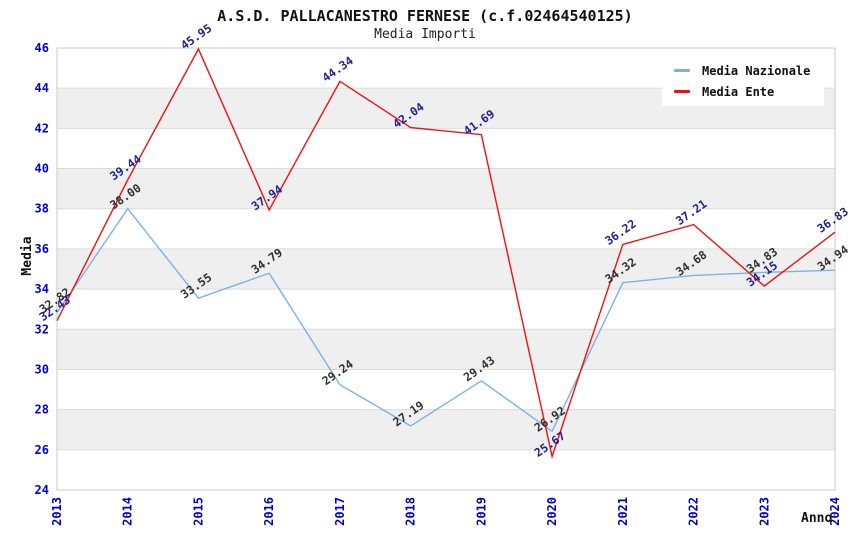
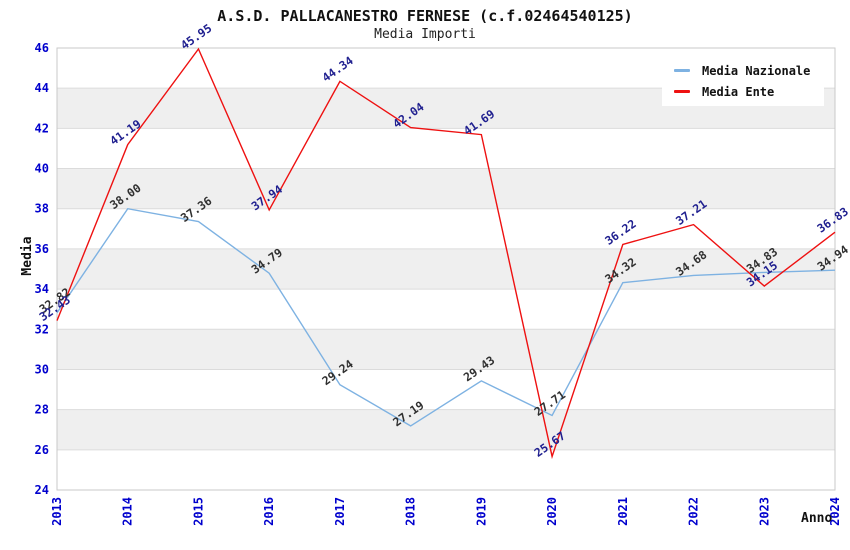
Media Ente/2014: 39.44 -> 41.19
Media Nazionale/2015: 33.55 -> 37.36
Media Nazionale/2020: 26.92 -> 27.71
